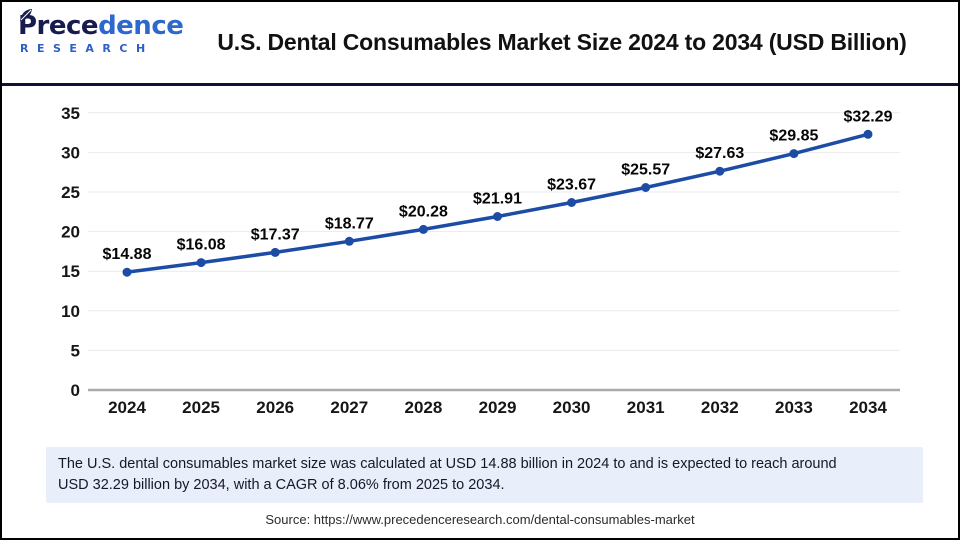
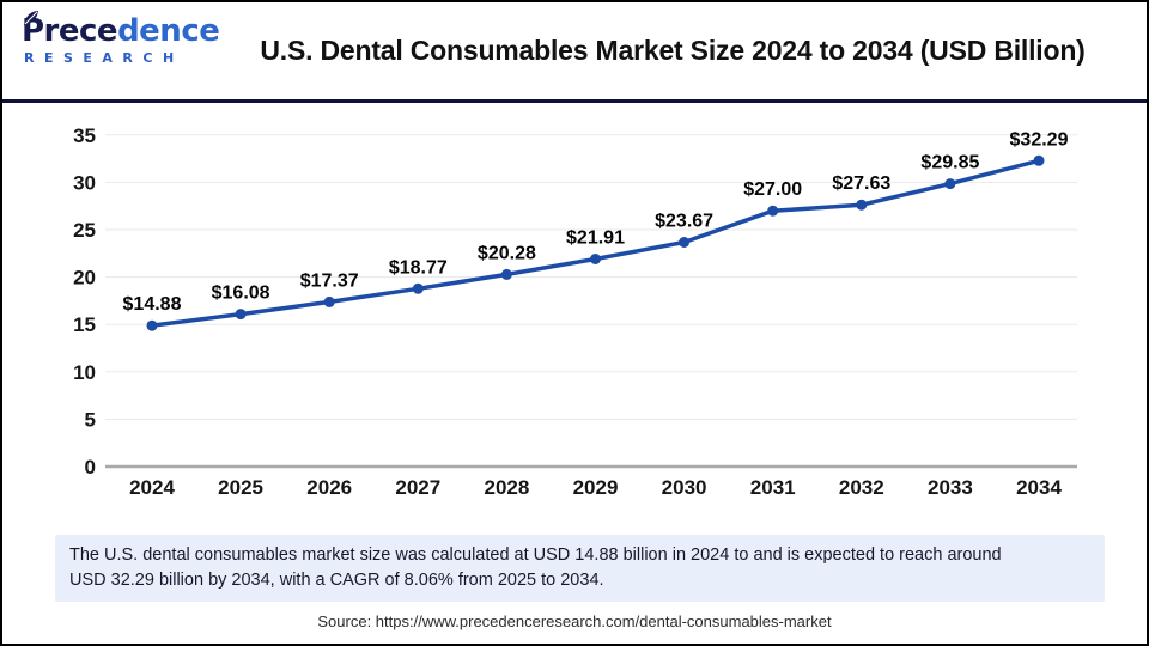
2031: $25.57 -> $27.00
